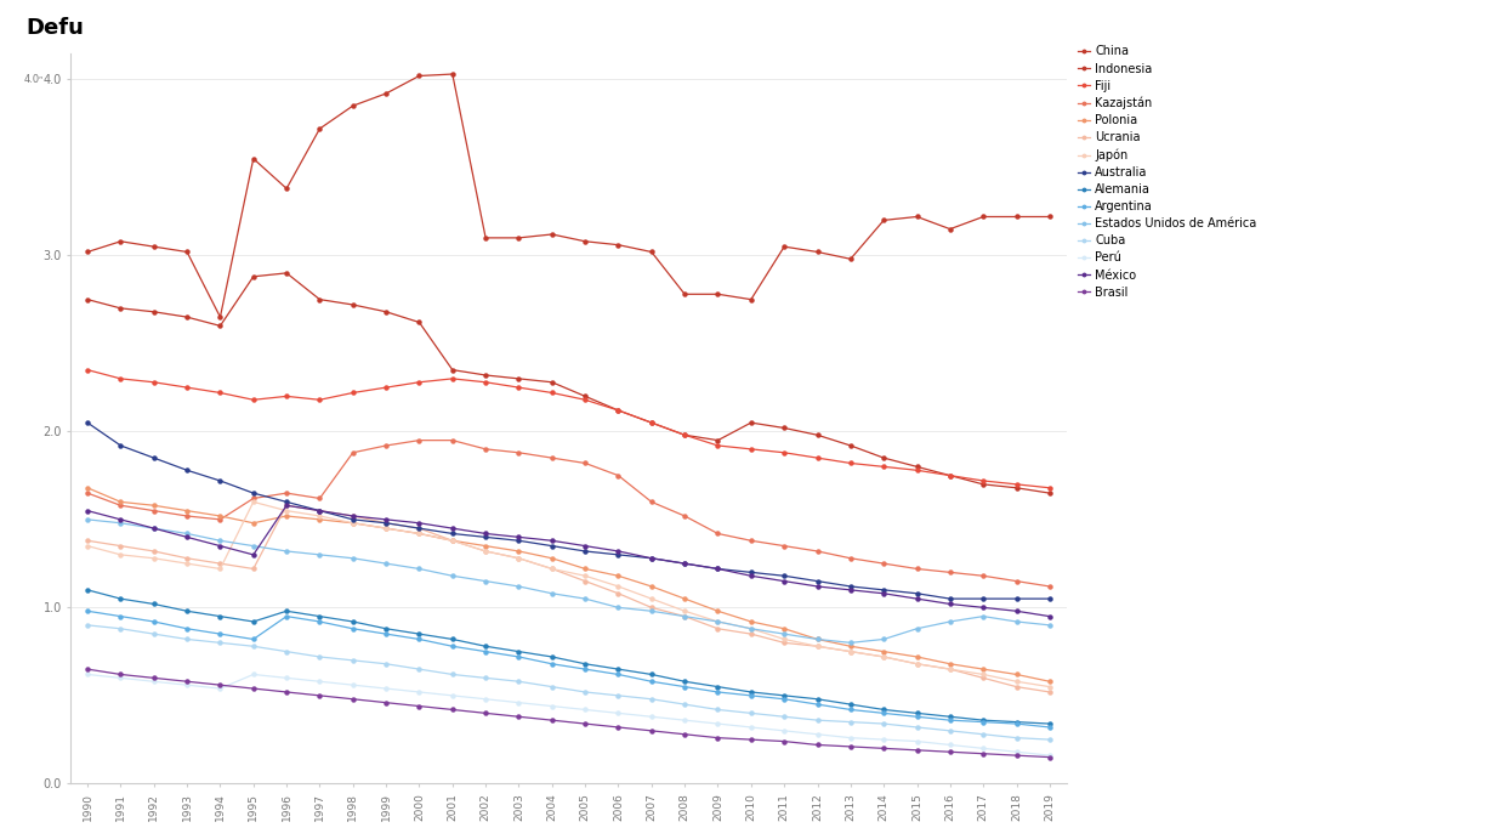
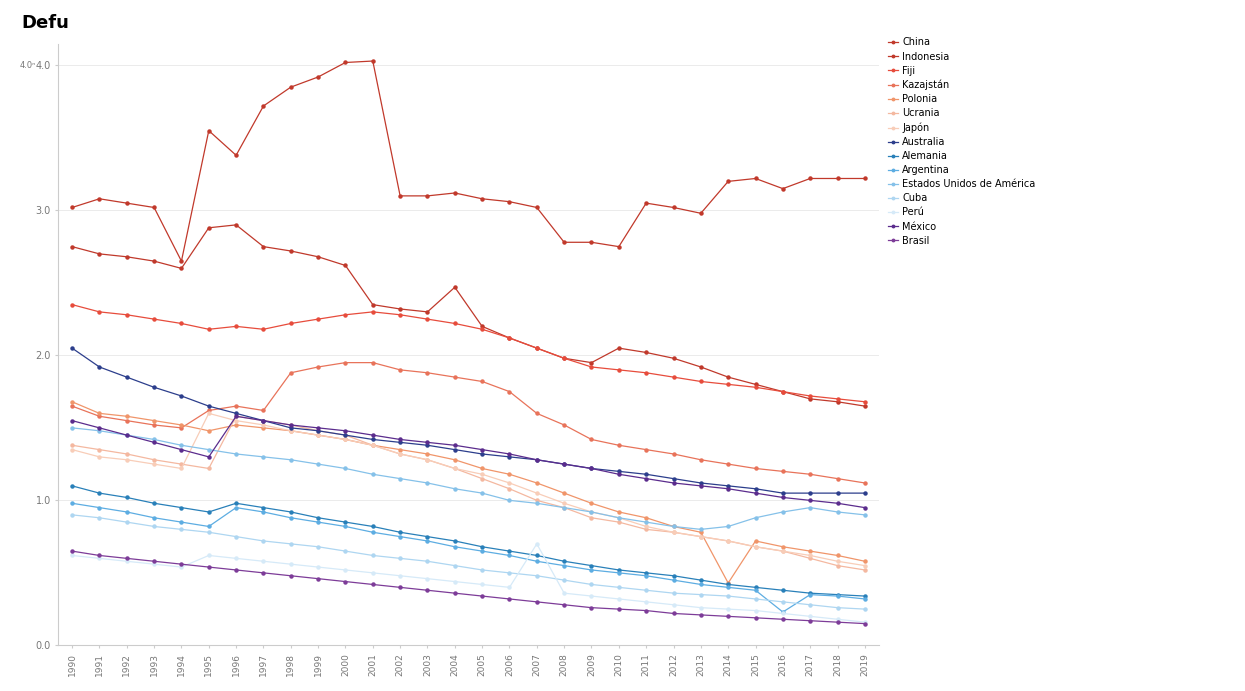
Indonesia/2004: 2.28 -> 2.47
Perú/2007: 0.38 -> 0.70
Polonia/2014: 0.75 -> 0.43
Argentina/2016: 0.36 -> 0.23
